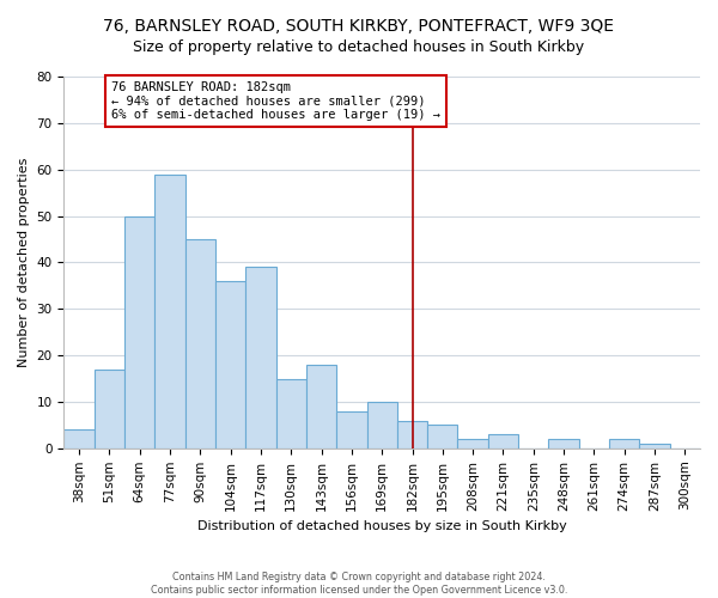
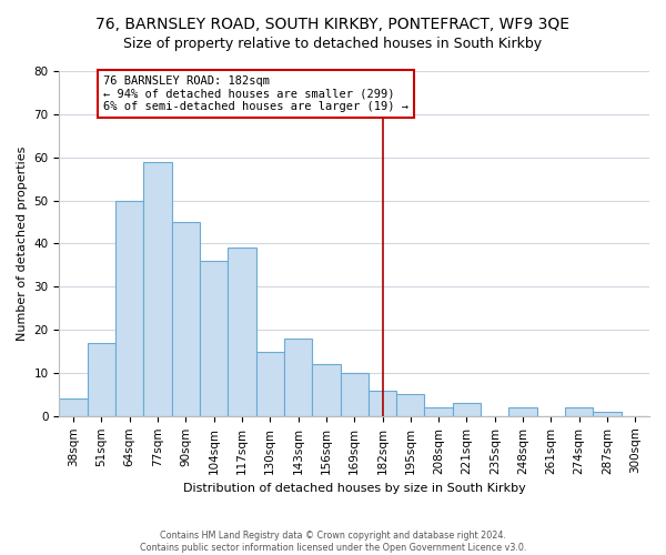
156sqm: 8 -> 12
